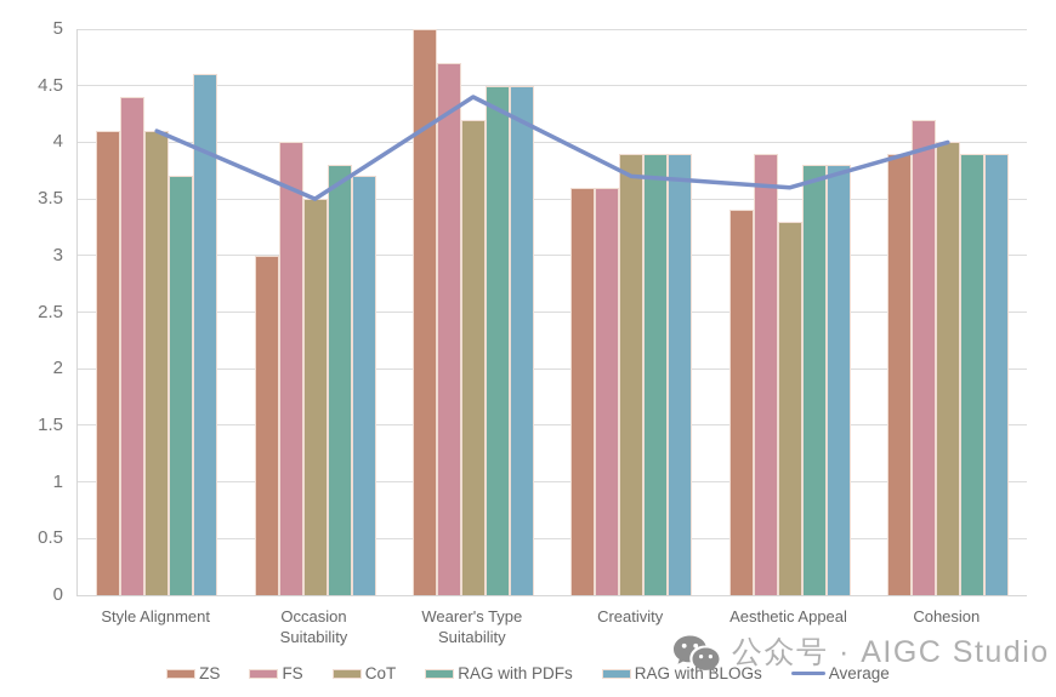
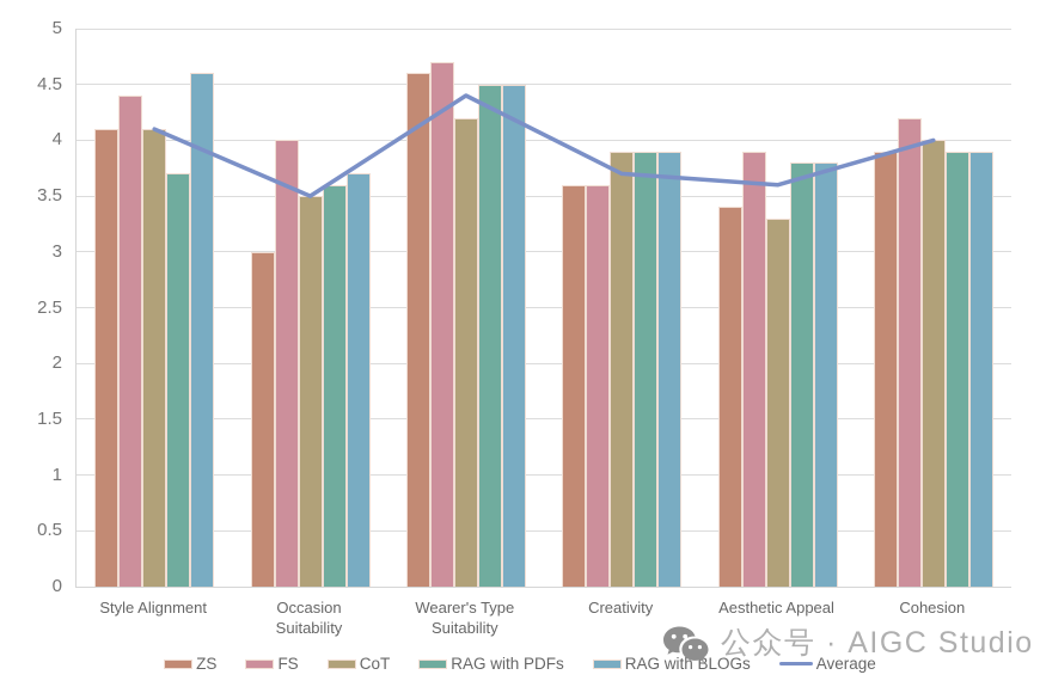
RAG with PDFs/Occasion Suitability: 3.8 -> 3.6
ZS/Wearer's Type Suitability: 5.0 -> 4.6
